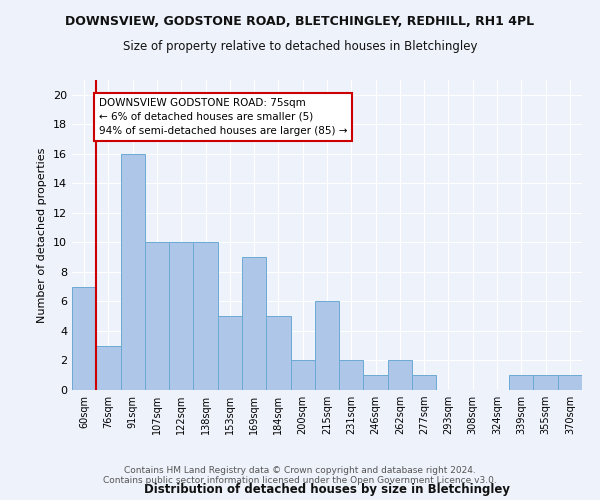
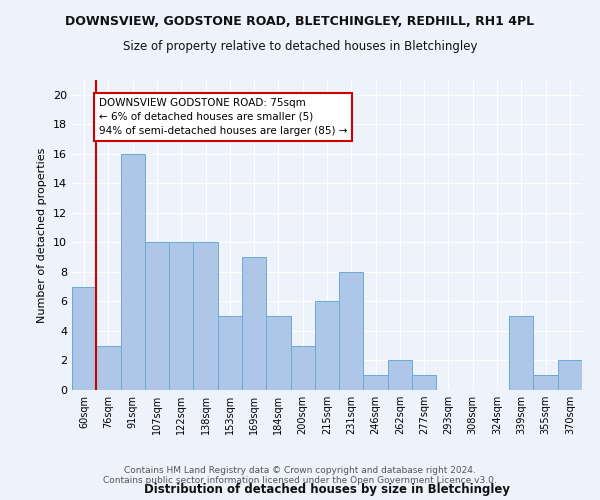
200sqm: 2 -> 3
231sqm: 2 -> 8
339sqm: 1 -> 5
370sqm: 1 -> 2
